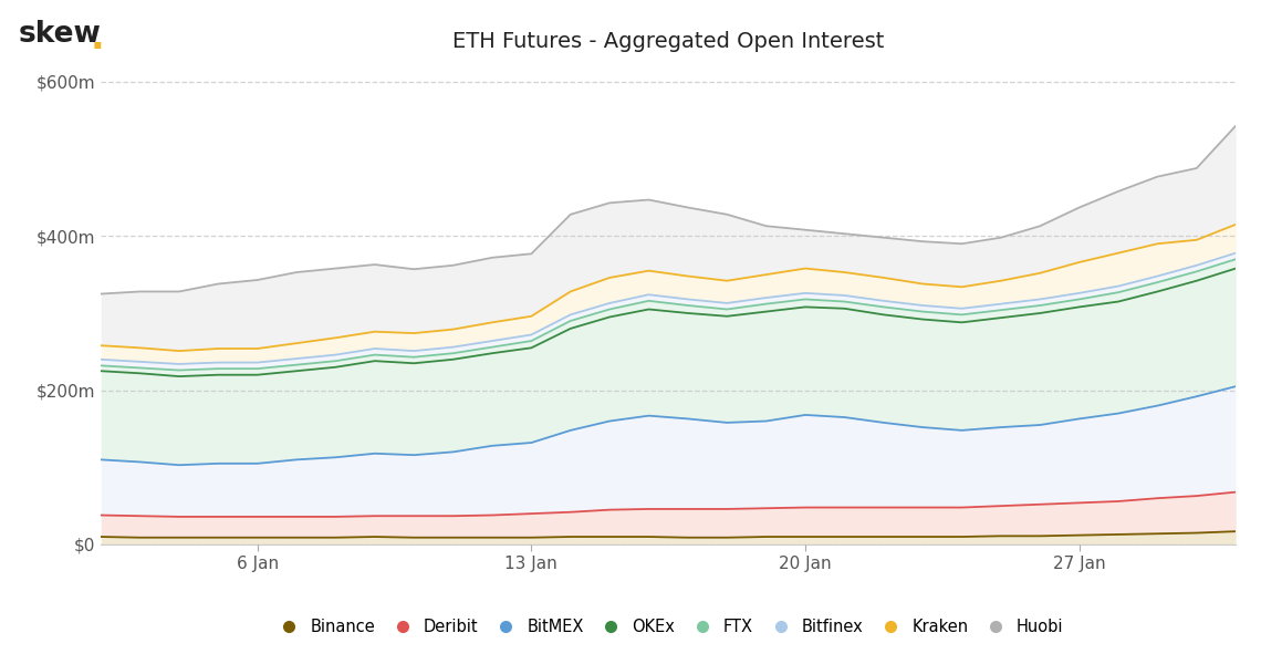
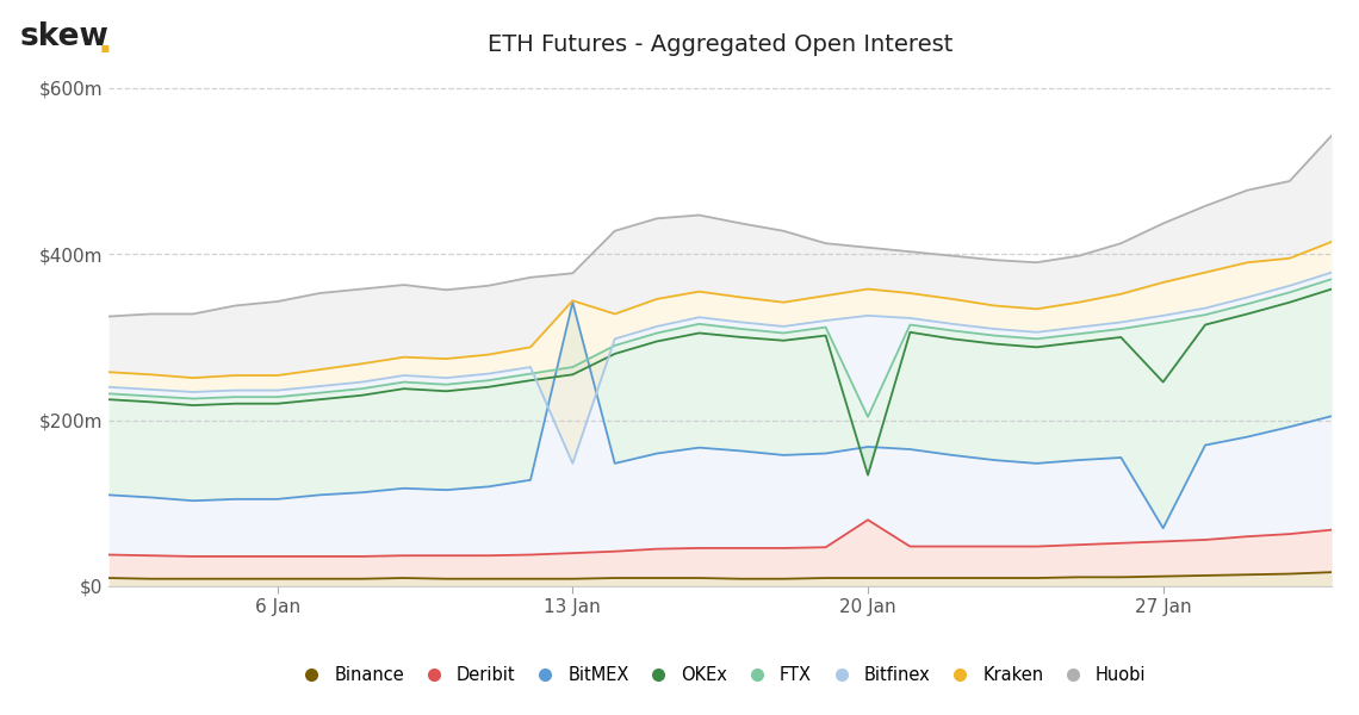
BitMEX/13 Jan: $132m -> $342m
Bitfinex/13 Jan: $272m -> $148m
Kraken/13 Jan: $296m -> $344m
Deribit/20 Jan: $48m -> $80m
OKEx/20 Jan: $308m -> $134m
FTX/20 Jan: $318m -> $204m
BitMEX/27 Jan: $163m -> $70m
OKEx/27 Jan: $308m -> $246m
